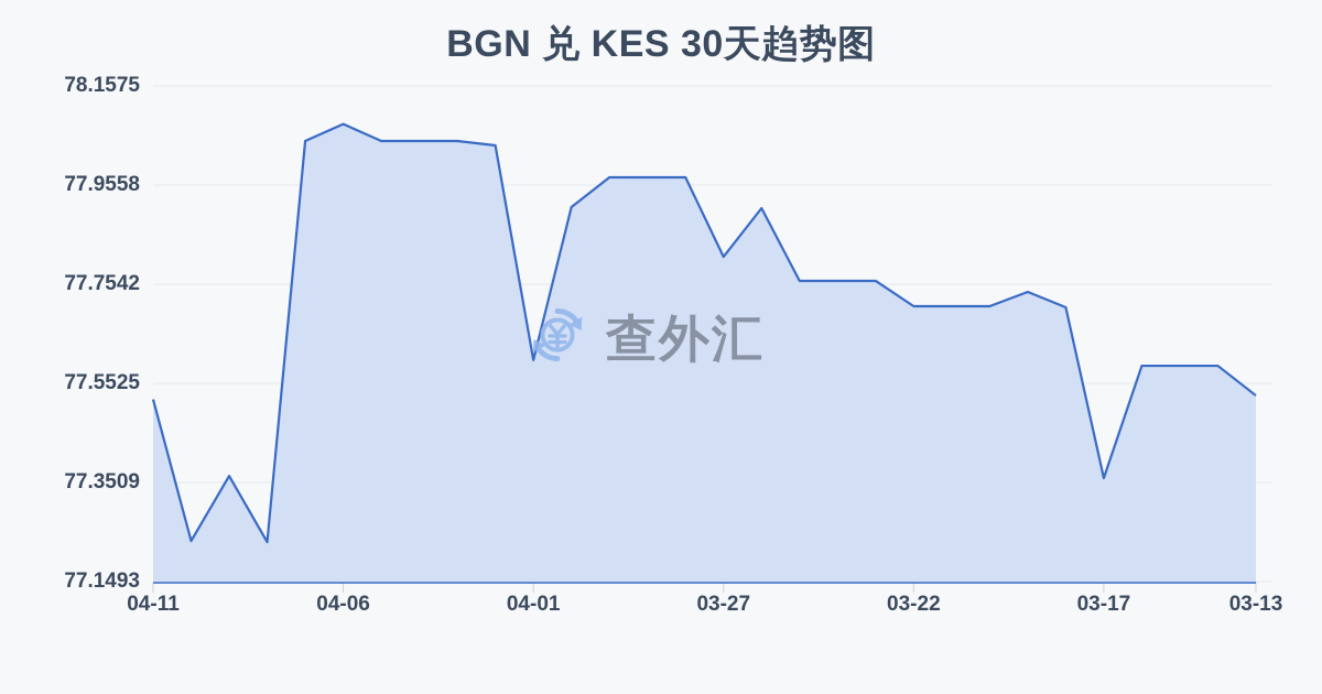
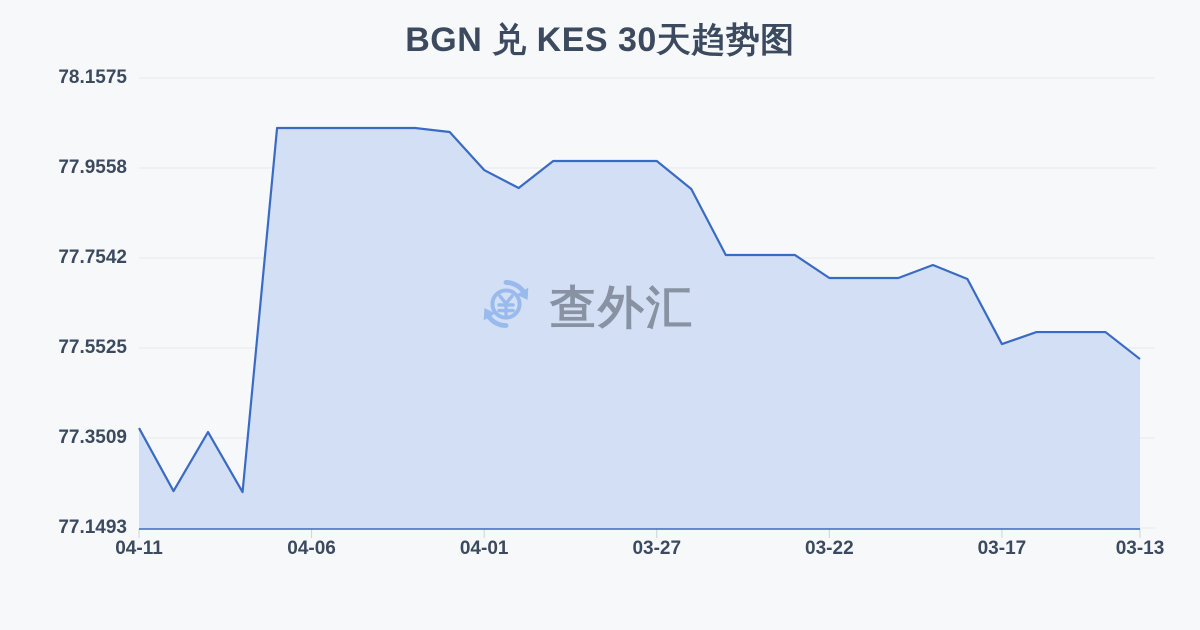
04-11: 77.52 -> 77.37
04-06: 78.08 -> 78.05
04-01: 77.60 -> 77.95
03-27: 77.81 -> 77.97
03-17: 77.36 -> 77.56
